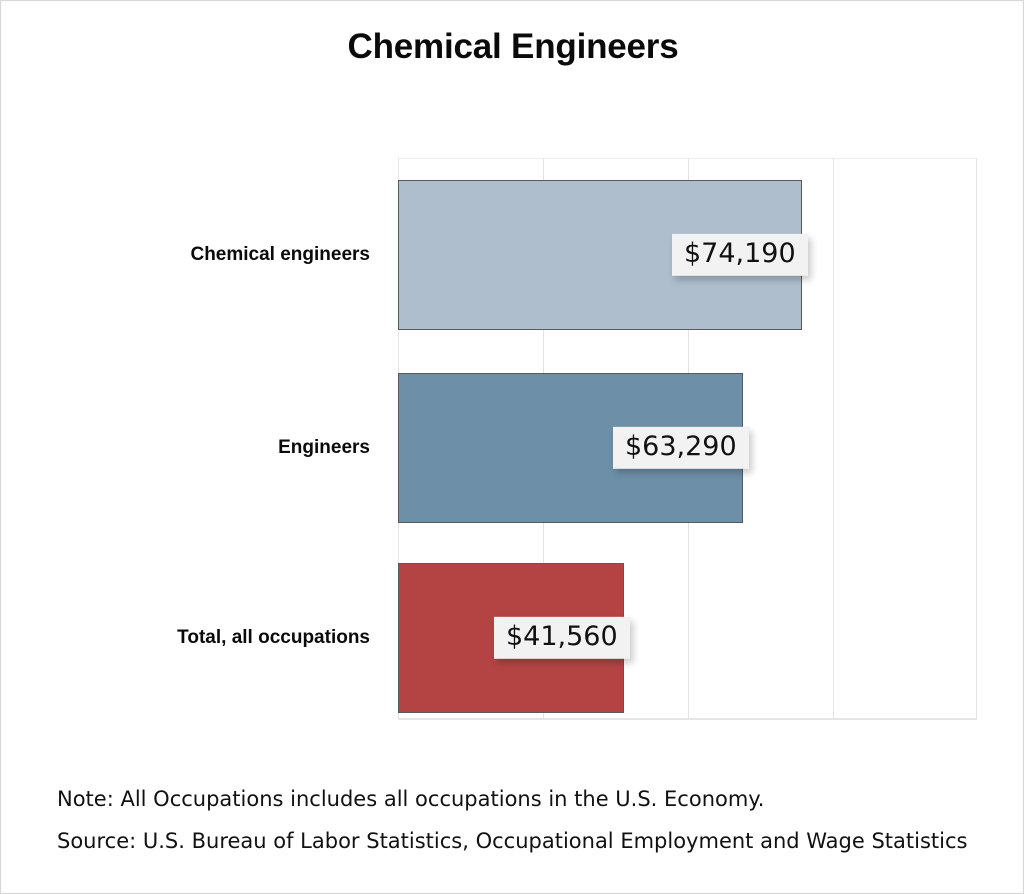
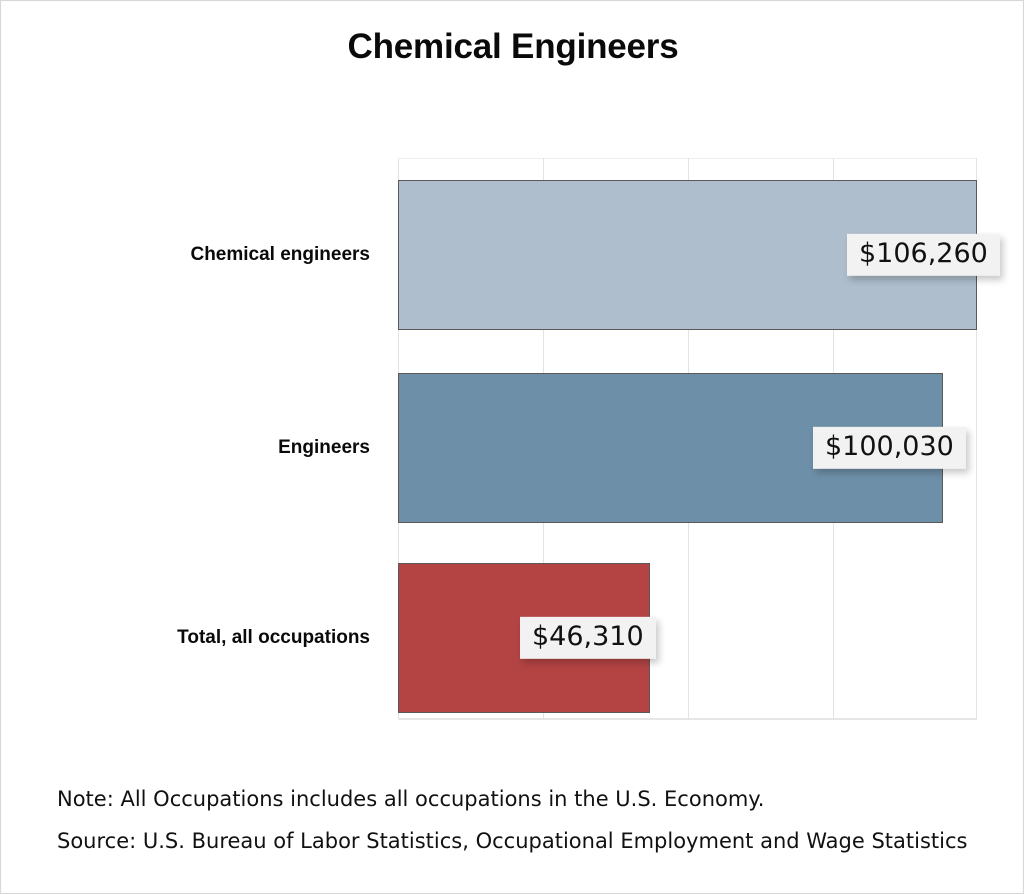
Chemical engineers: $74,190 -> $106,260
Engineers: $63,290 -> $100,030
Total, all occupations: $41,560 -> $46,310
